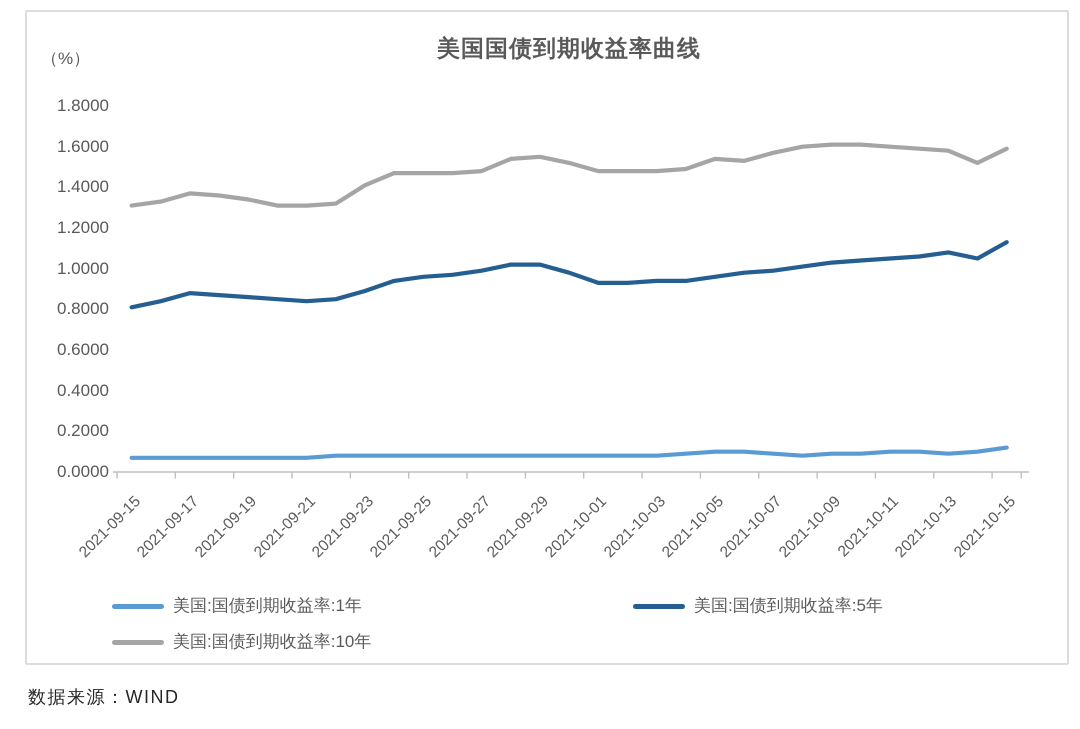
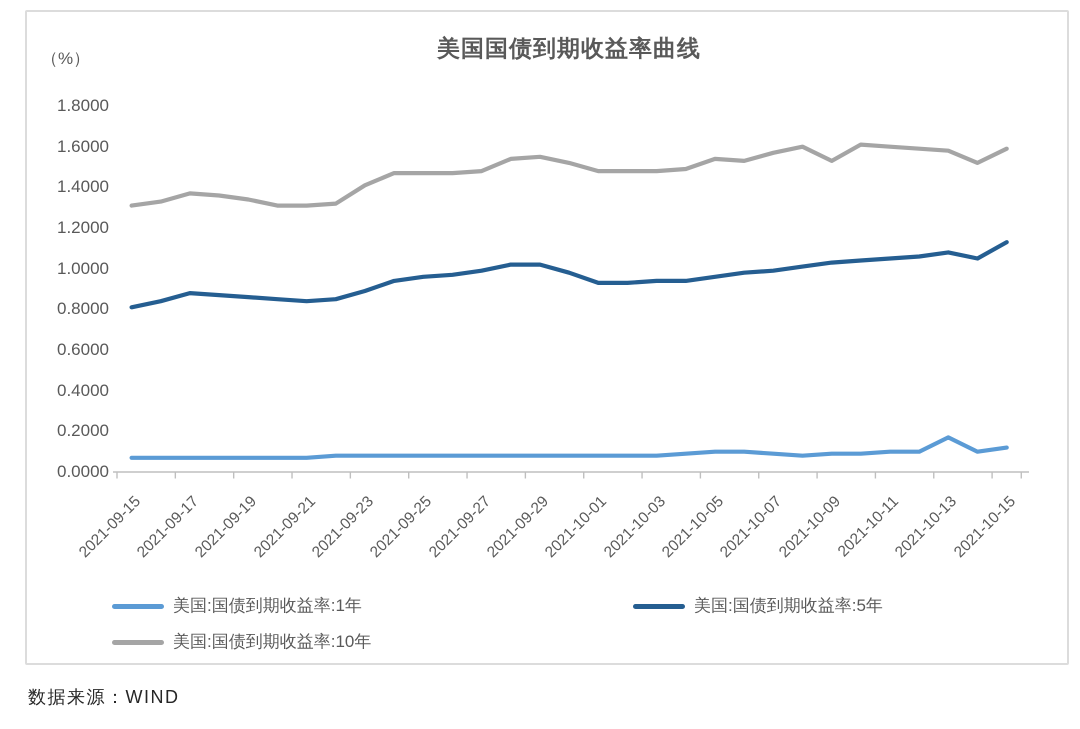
美国:国债到期收益率:10年/2021-10-09: 1.61 -> 1.53
美国:国债到期收益率:1年/2021-10-13: 0.09 -> 0.17
